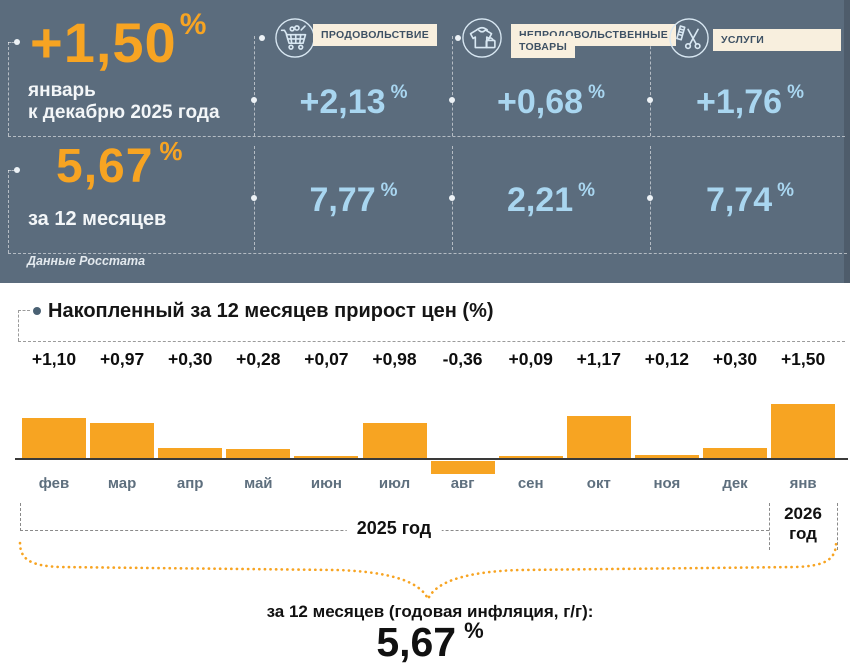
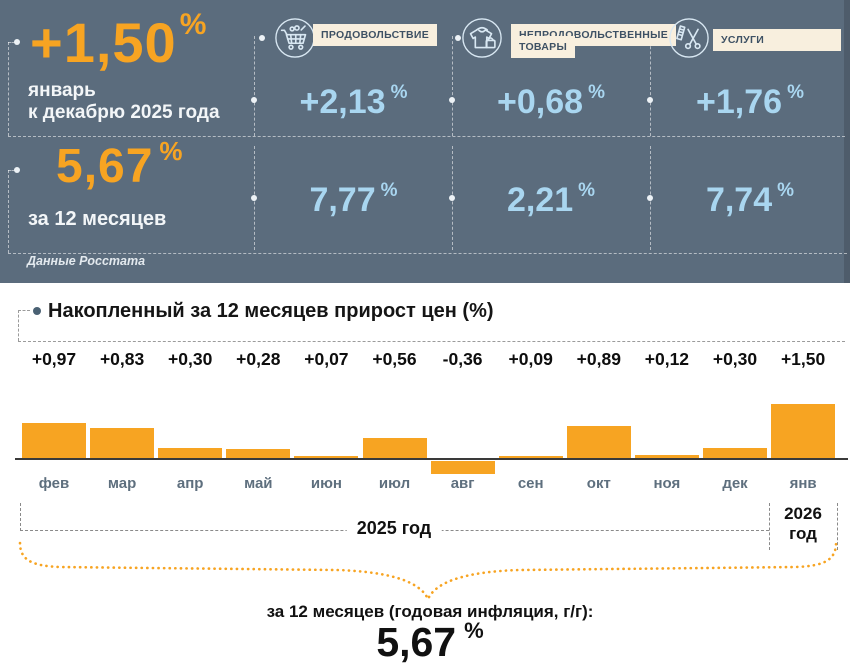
фев: +1,10 -> +0,97
мар: +0,97 -> +0,83
июл: +0,98 -> +0,56
окт: +1,17 -> +0,89
